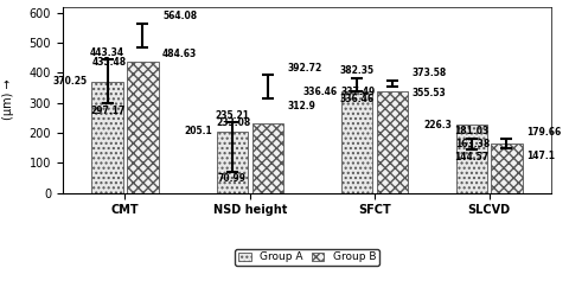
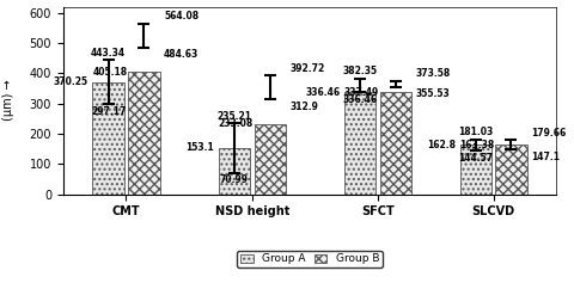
Group B/CMT: 435.48 -> 405.18
Group A/NSD height: 205.1 -> 153.1
Group A/SLCVD: 226.3 -> 162.8
